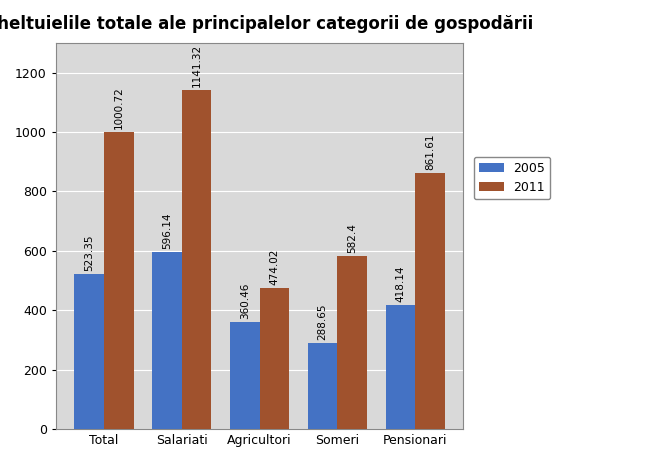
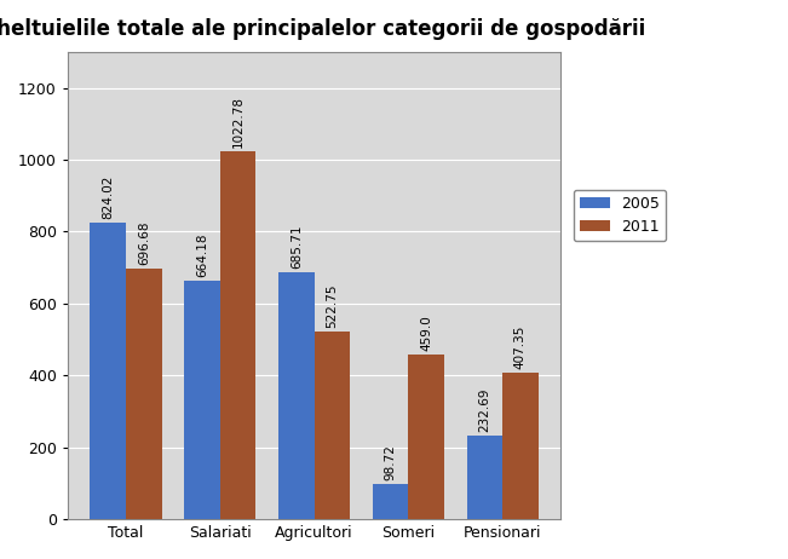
2005/Total: 523.35 -> 824.02
2011/Total: 1000.72 -> 696.68
2005/Salariati: 596.14 -> 664.18
2011/Salariati: 1141.32 -> 1022.78
2005/Agricultori: 360.46 -> 685.71
2011/Agricultori: 474.02 -> 522.75
2005/Someri: 288.65 -> 98.72
2011/Someri: 582.4 -> 459.0
2005/Pensionari: 418.14 -> 232.69
2011/Pensionari: 861.61 -> 407.35
